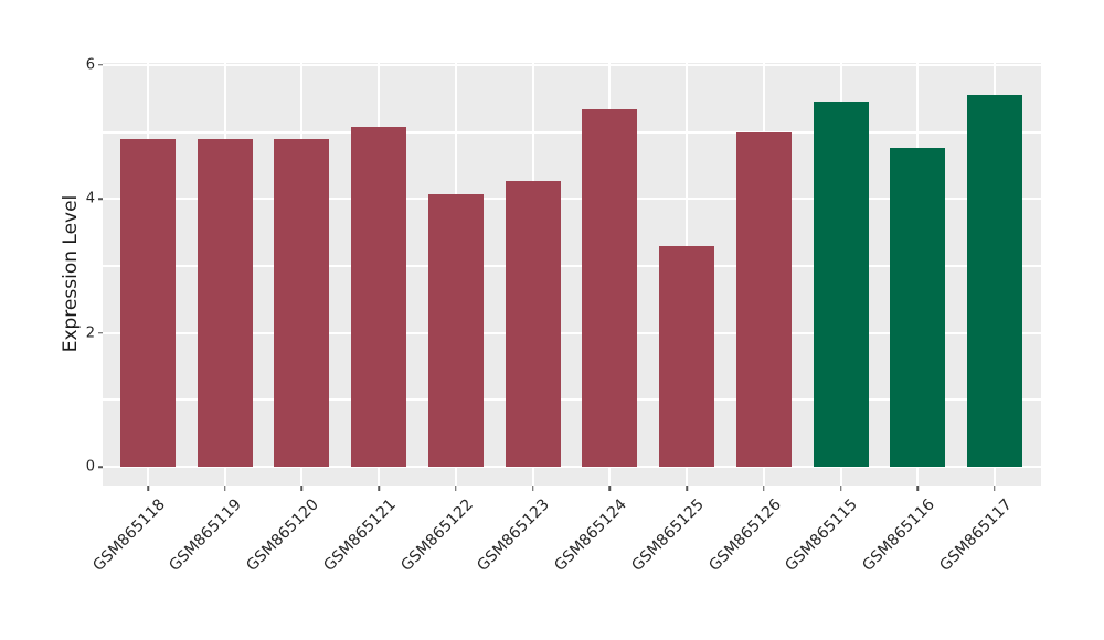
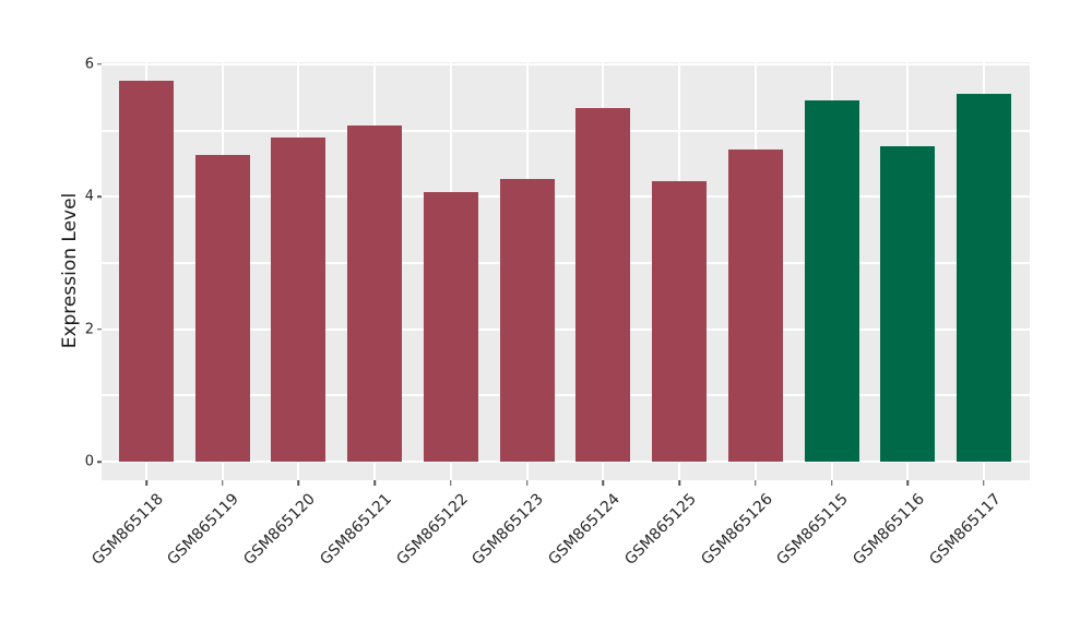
GSM865118: 4.9 -> 5.8
GSM865119: 4.9 -> 4.6
GSM865125: 3.3 -> 4.2
GSM865126: 5.0 -> 4.7
